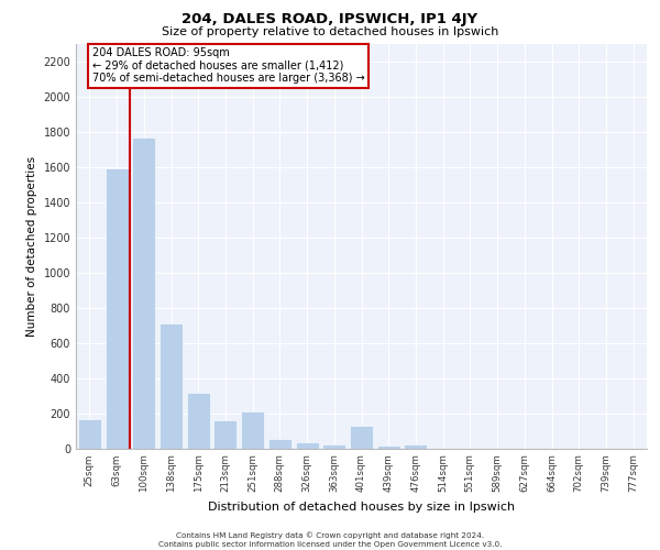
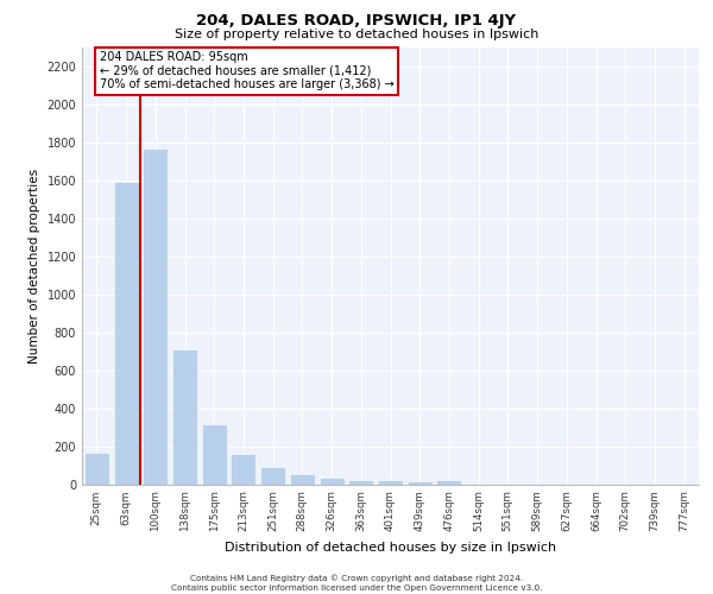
251sqm: 210 -> 90
401sqm: 130 -> 20
